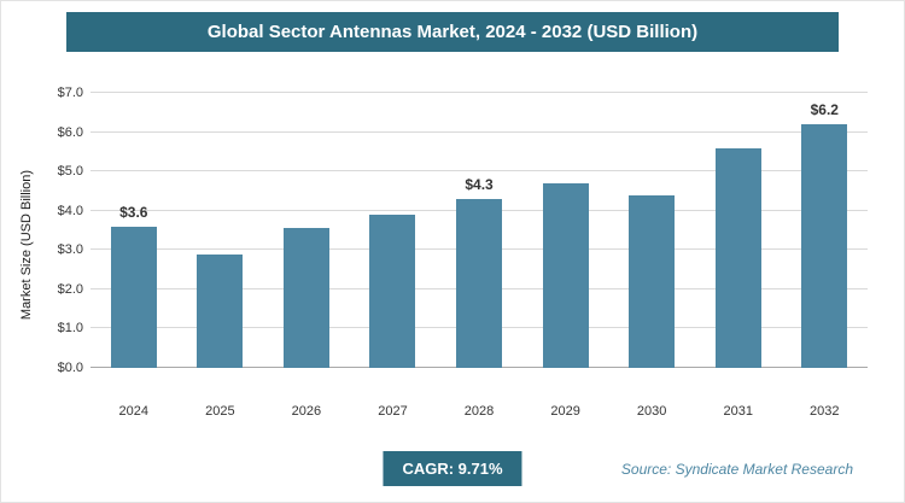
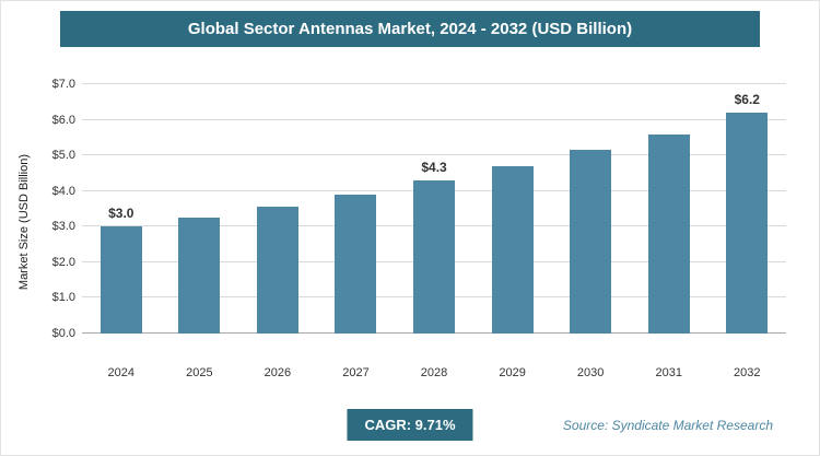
2024: $3.6 -> $3.0
2025: $2.9 -> $3.2
2030: $4.4 -> $5.2
